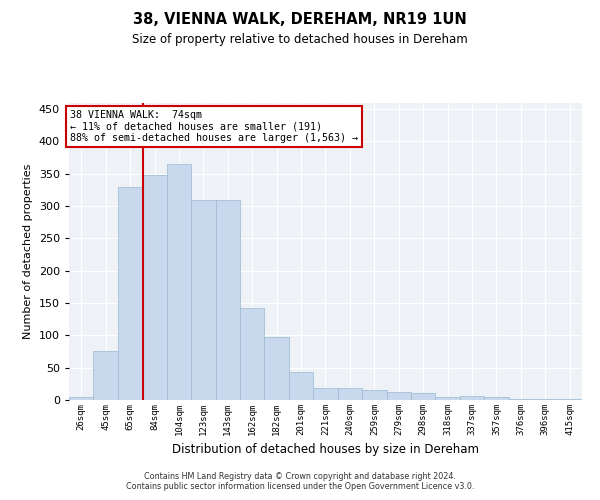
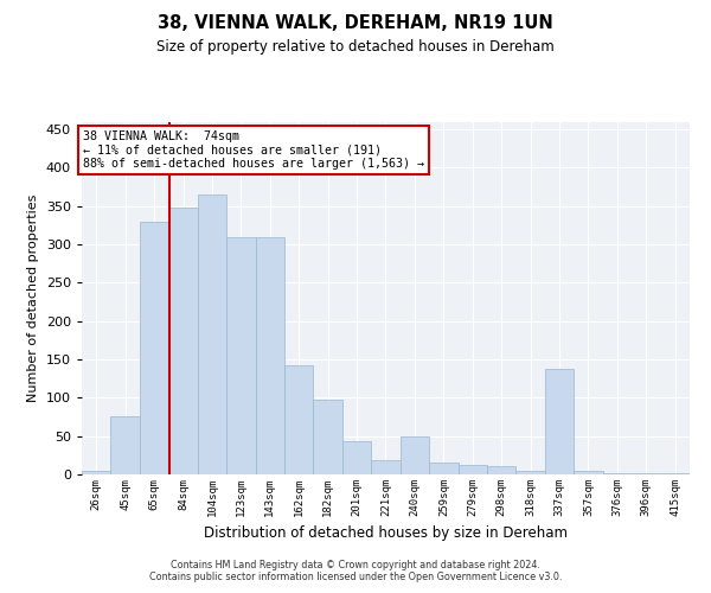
240sqm: 18 -> 50
337sqm: 6 -> 138
